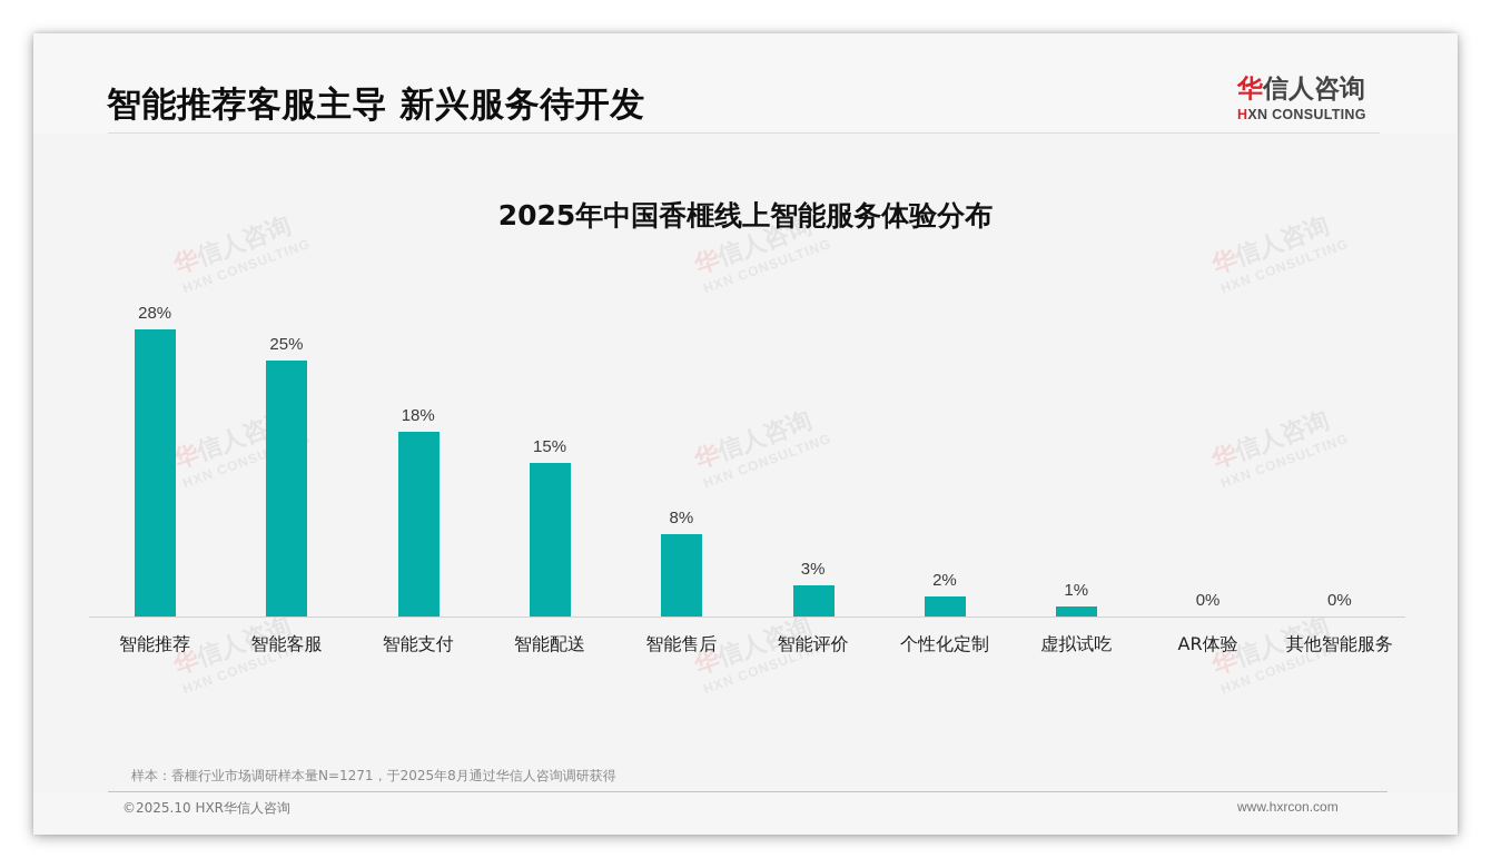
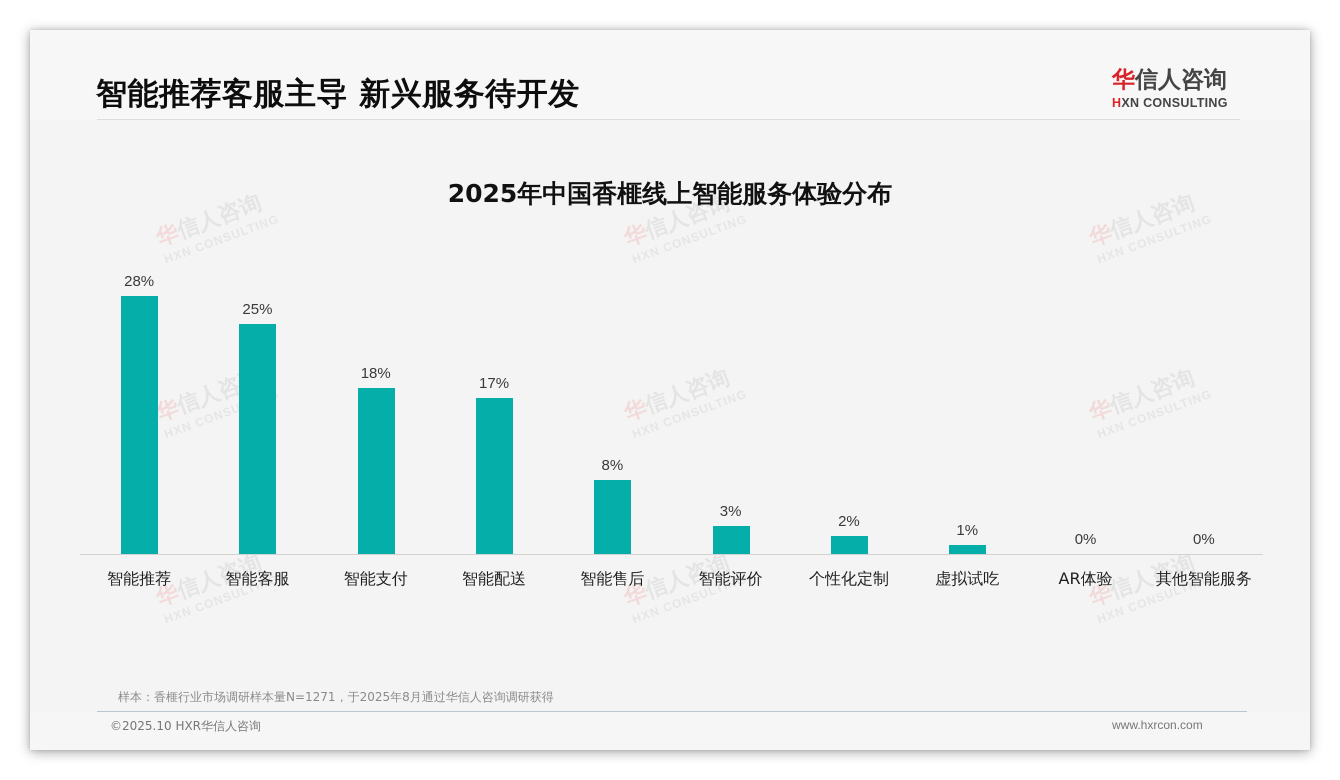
智能配送: 15% -> 17%
